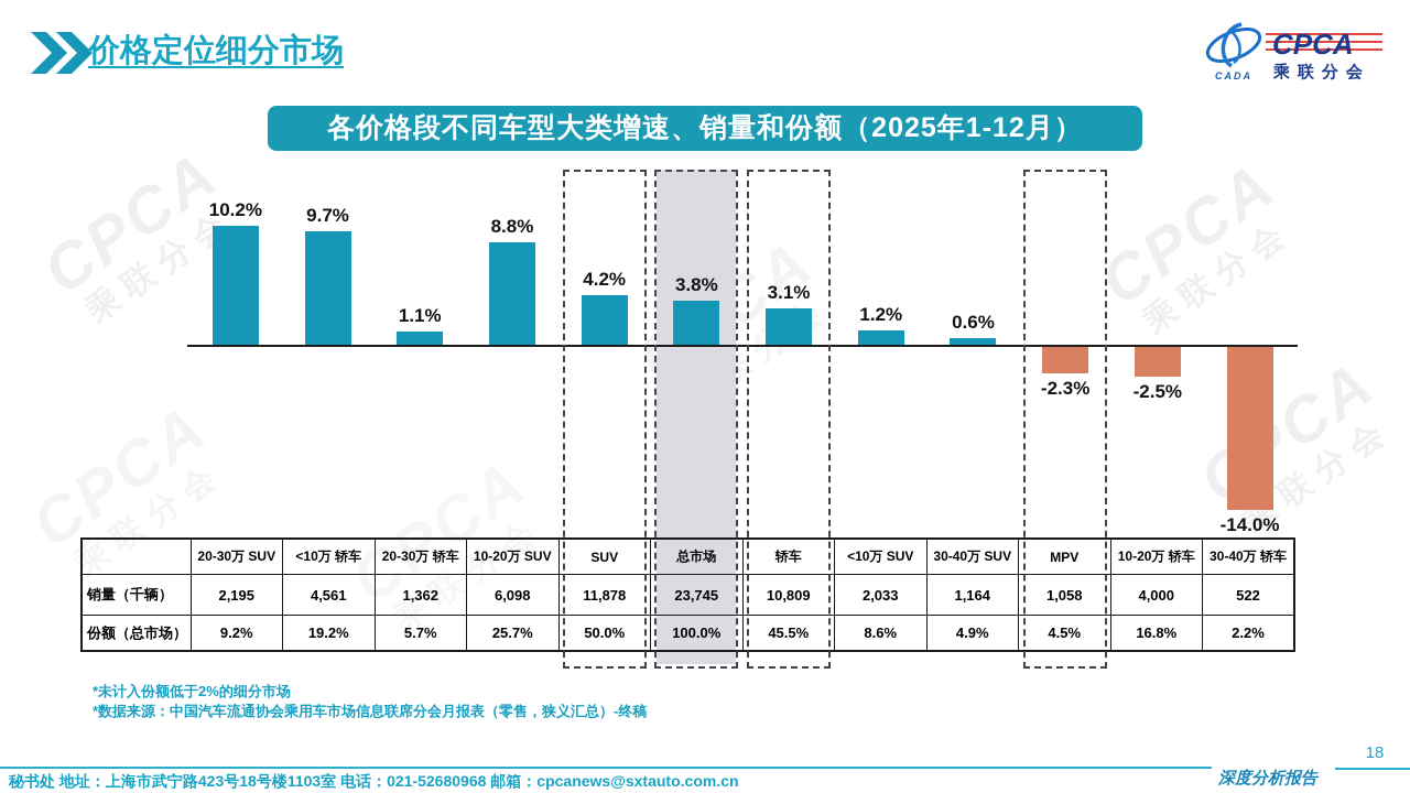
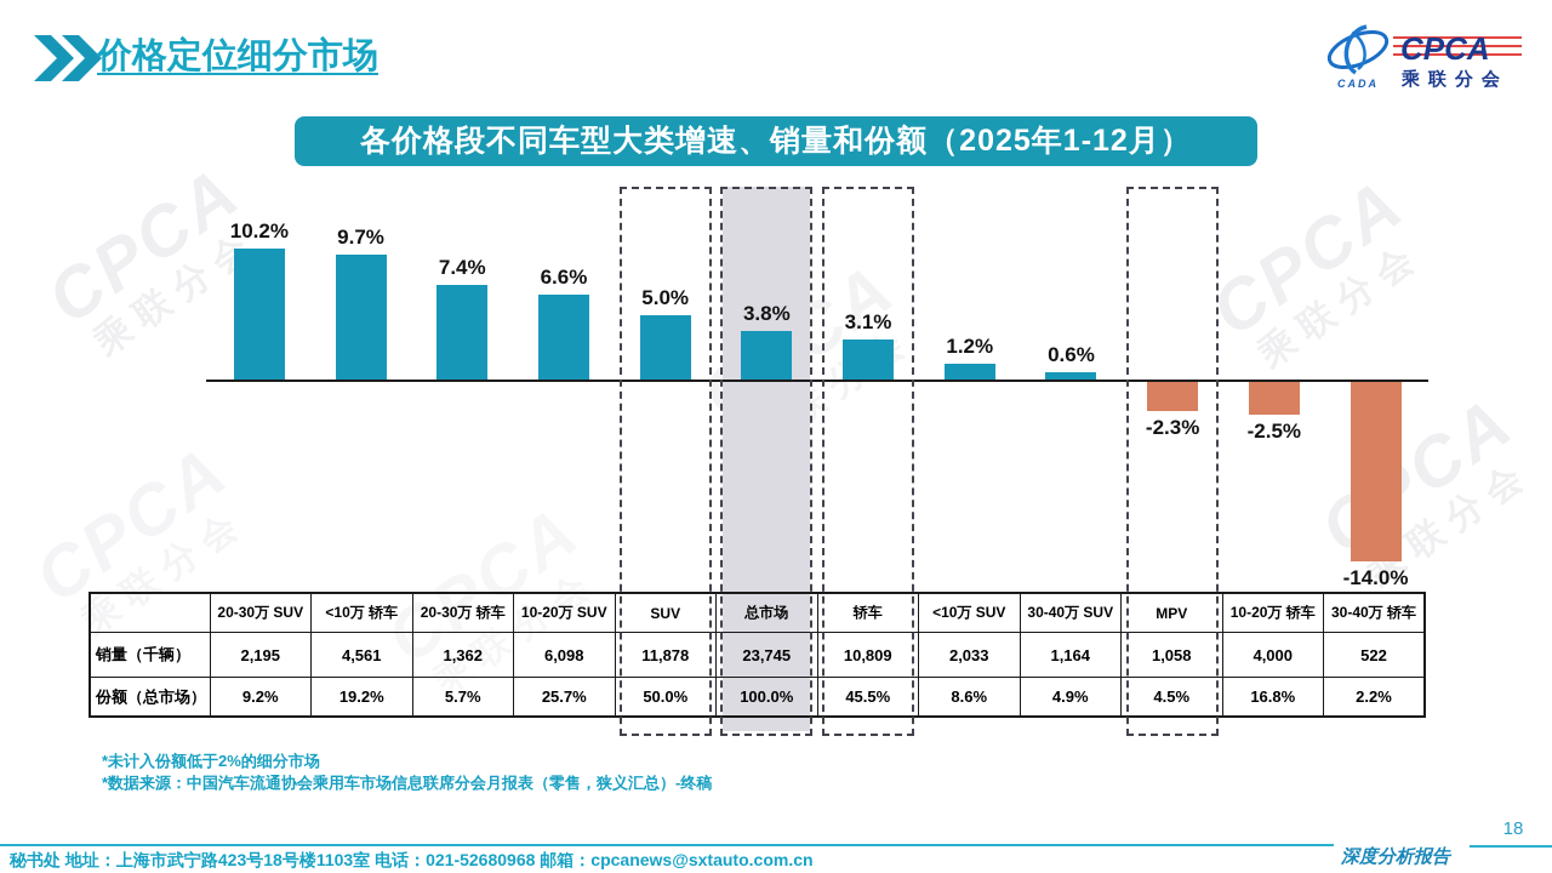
20-30万 轿车: 1.1% -> 7.4%
10-20万 SUV: 8.8% -> 6.6%
SUV: 4.2% -> 5.0%
